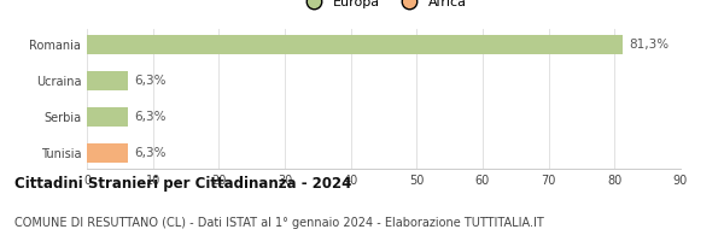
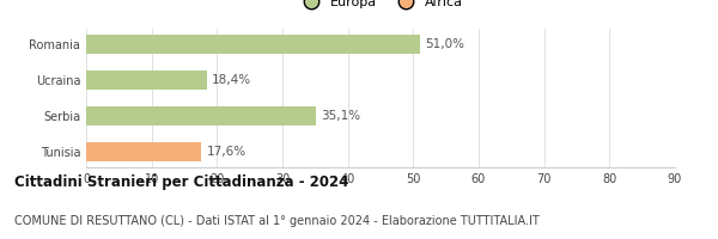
Romania: 81,3% -> 51,0%
Ucraina: 6,3% -> 18,4%
Serbia: 6,3% -> 35,1%
Tunisia: 6,3% -> 17,6%
